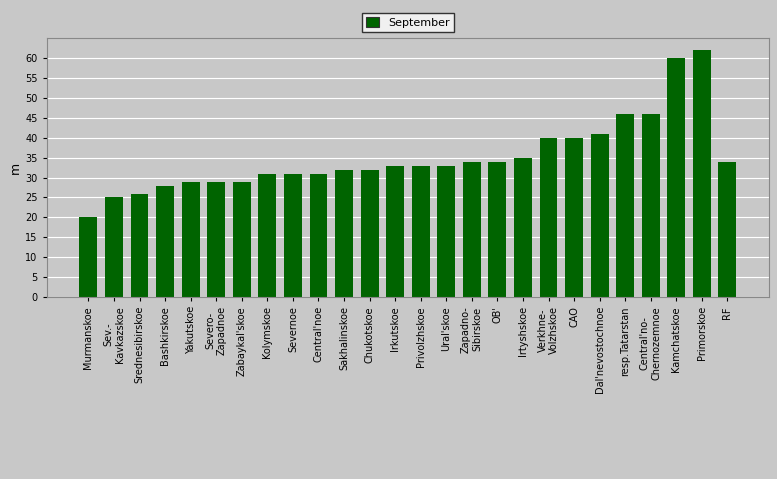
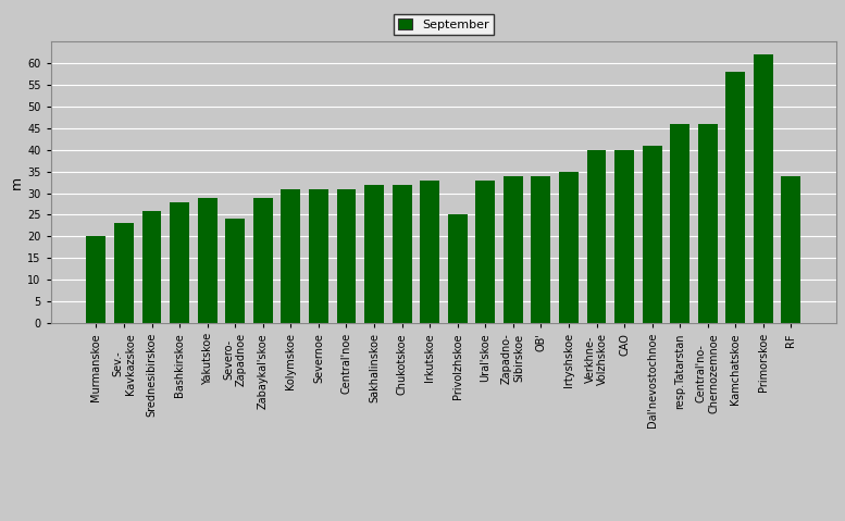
Sev.- Kavkazskoe: 25 -> 23
Severo- Zapadnoe: 29 -> 24
Privolzhskoe: 33 -> 25
Kamchatskoe: 60 -> 58
